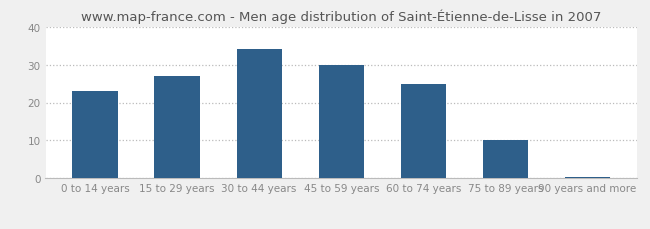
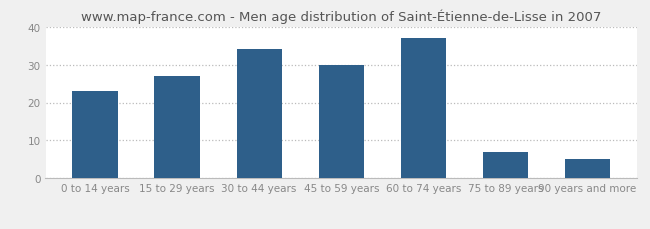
60 to 74 years: 25.0 -> 37.0
75 to 89 years: 10.0 -> 7.0
90 years and more: 0.5 -> 5.0
